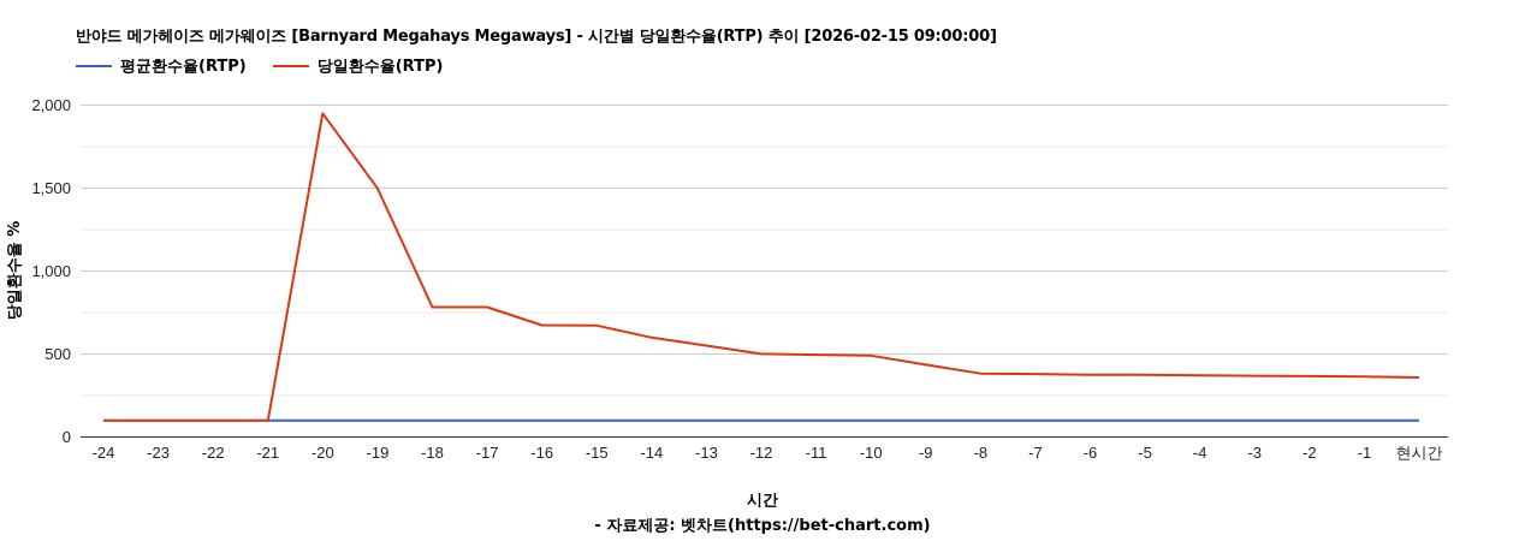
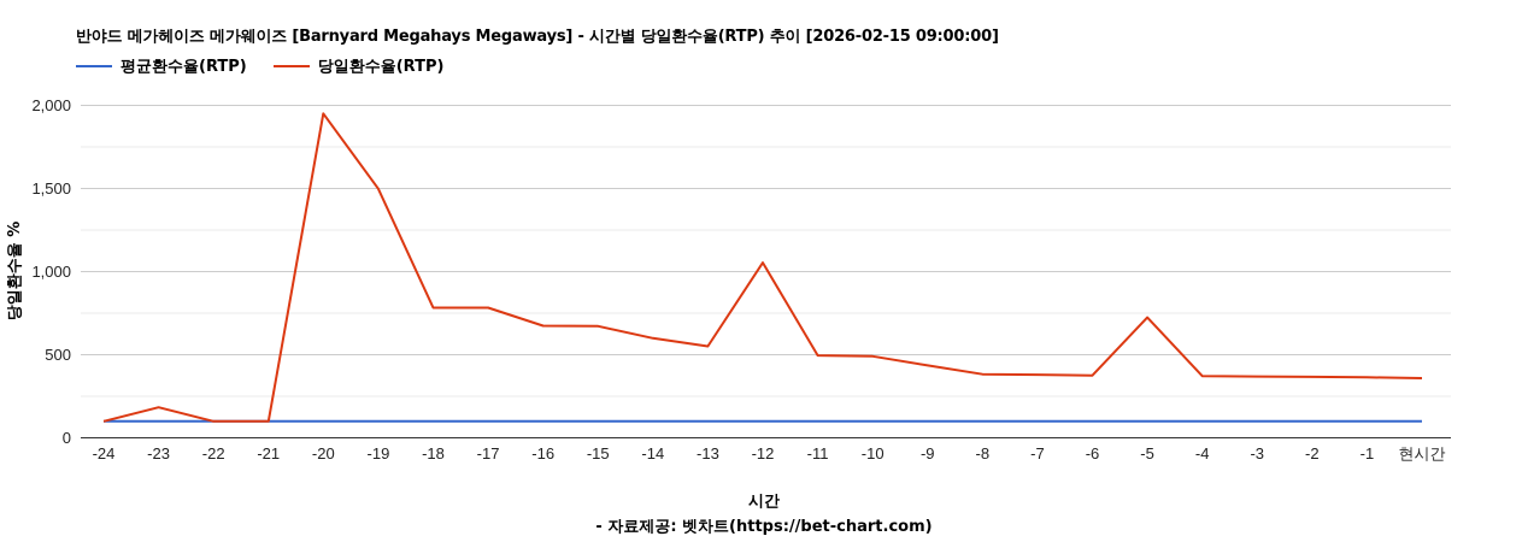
당일환수율(RTP)/-23: 100 -> 180
당일환수율(RTP)/-12: 500 -> 1050
당일환수율(RTP)/-5: 370 -> 720
